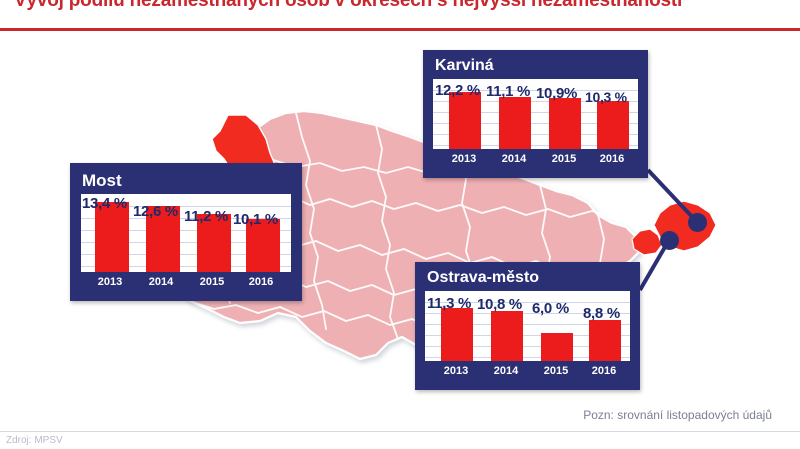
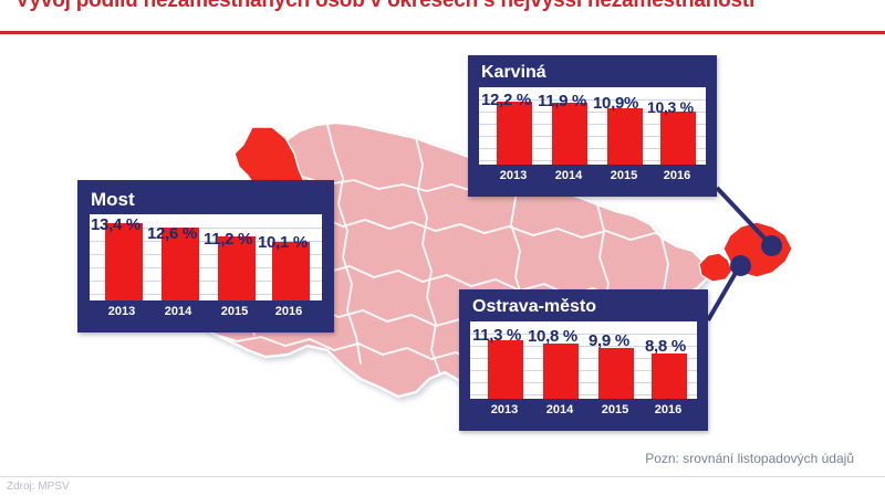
Karviná/2014: 11,1 -> 11,9
Ostrava-město/2015: 6,0 -> 9,9
